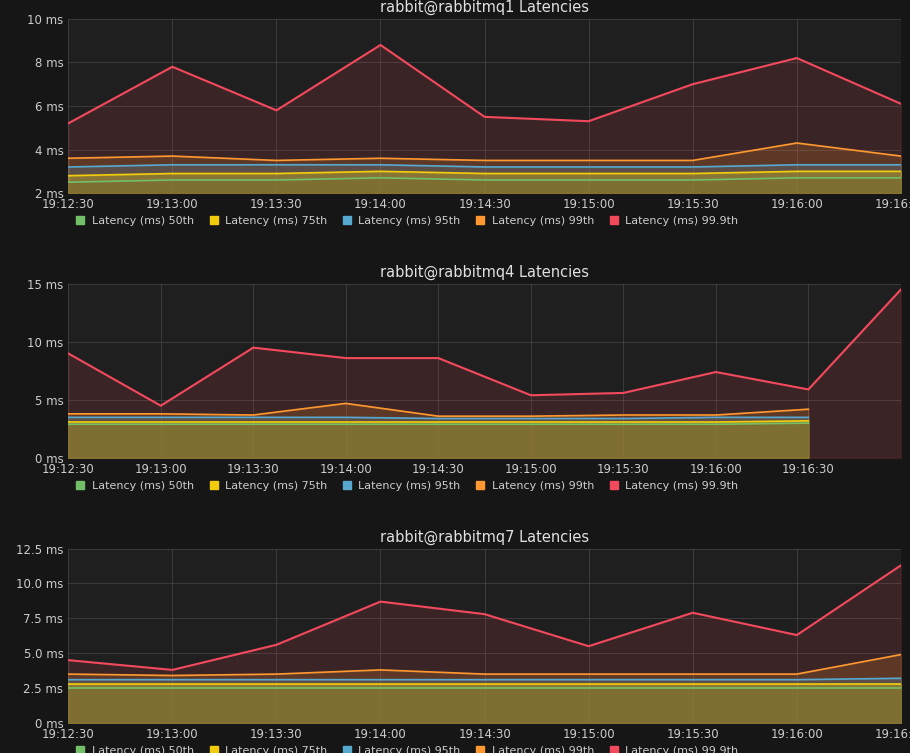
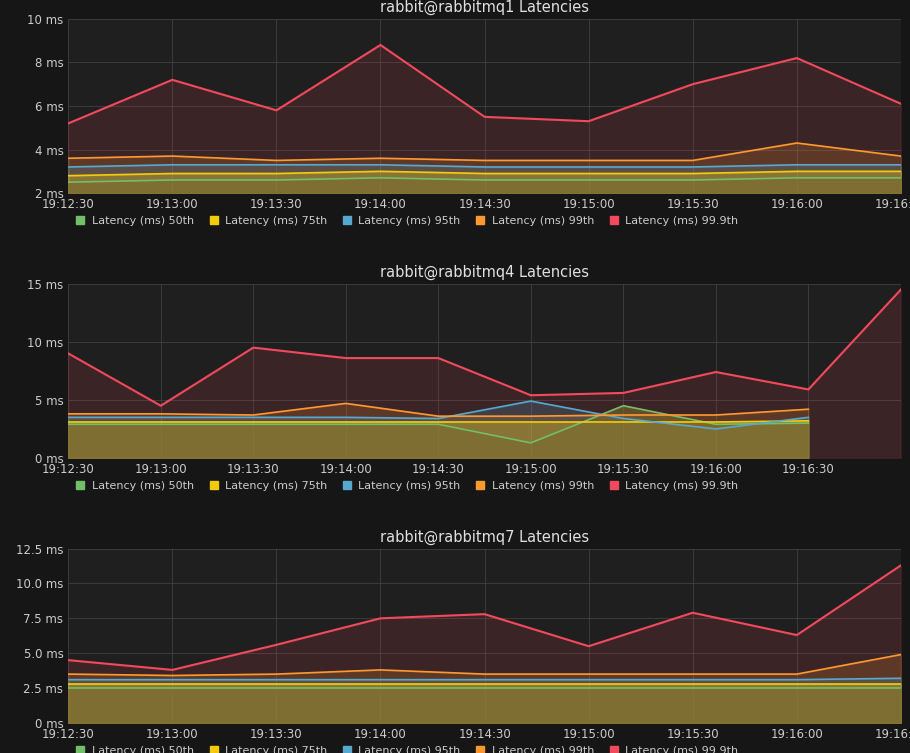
rabbit@rabbitmq1 Latencies/Latency (ms) 99.9th/19:13:00: 7.8 ms -> 7.2 ms
rabbit@rabbitmq4 Latencies/Latency (ms) 50th/19:15:00: 2.9 ms -> 1.3 ms
rabbit@rabbitmq4 Latencies/Latency (ms) 95th/19:15:00: 3.4 ms -> 4.9 ms
rabbit@rabbitmq4 Latencies/Latency (ms) 50th/19:15:30: 2.9 ms -> 4.5 ms
rabbit@rabbitmq4 Latencies/Latency (ms) 95th/19:16:00: 3.5 ms -> 2.5 ms
rabbit@rabbitmq7 Latencies/Latency (ms) 99.9th/19:14:00: 8.7 ms -> 7.5 ms
